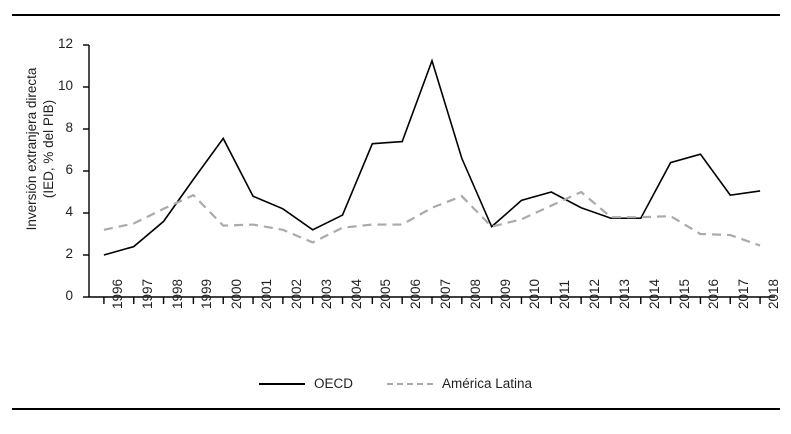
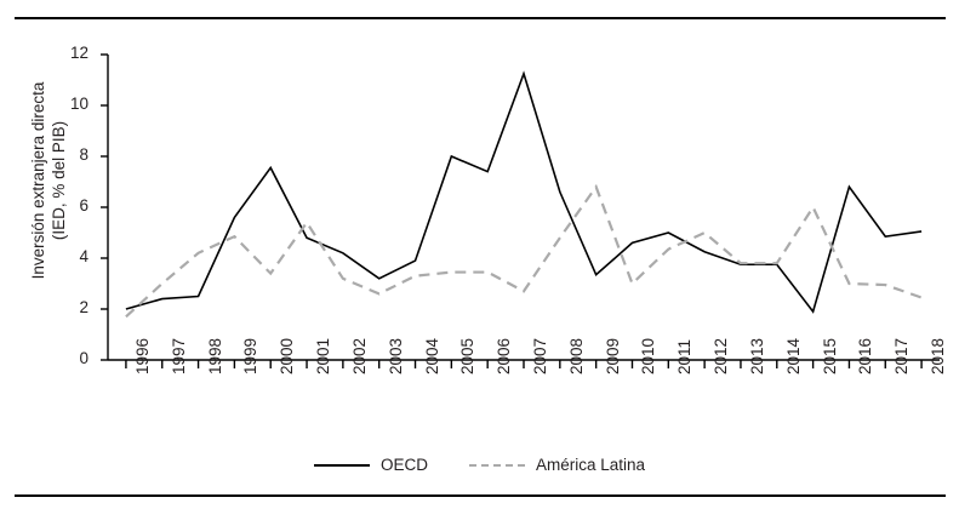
América Latina/1996: 3.2 -> 1.7
América Latina/1997: 3.5 -> 3.0
OECD/1998: 3.6 -> 2.5
América Latina/2001: 3.5 -> 5.4
OECD/2005: 7.3 -> 8.0
América Latina/2007: 4.2 -> 2.7
América Latina/2009: 3.4 -> 6.8
América Latina/2010: 3.7 -> 3.0
OECD/2015: 6.4 -> 1.9
América Latina/2015: 3.9 -> 6.0
